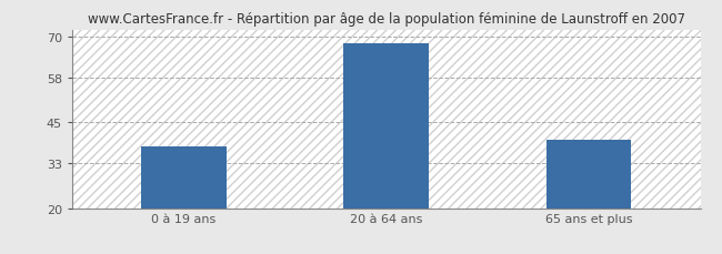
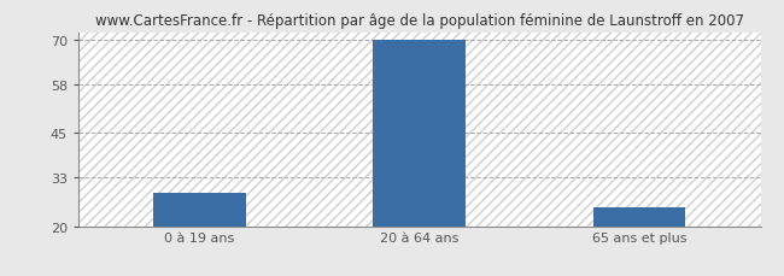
0 à 19 ans: 38 -> 29
20 à 64 ans: 68 -> 70
65 ans et plus: 40 -> 25
